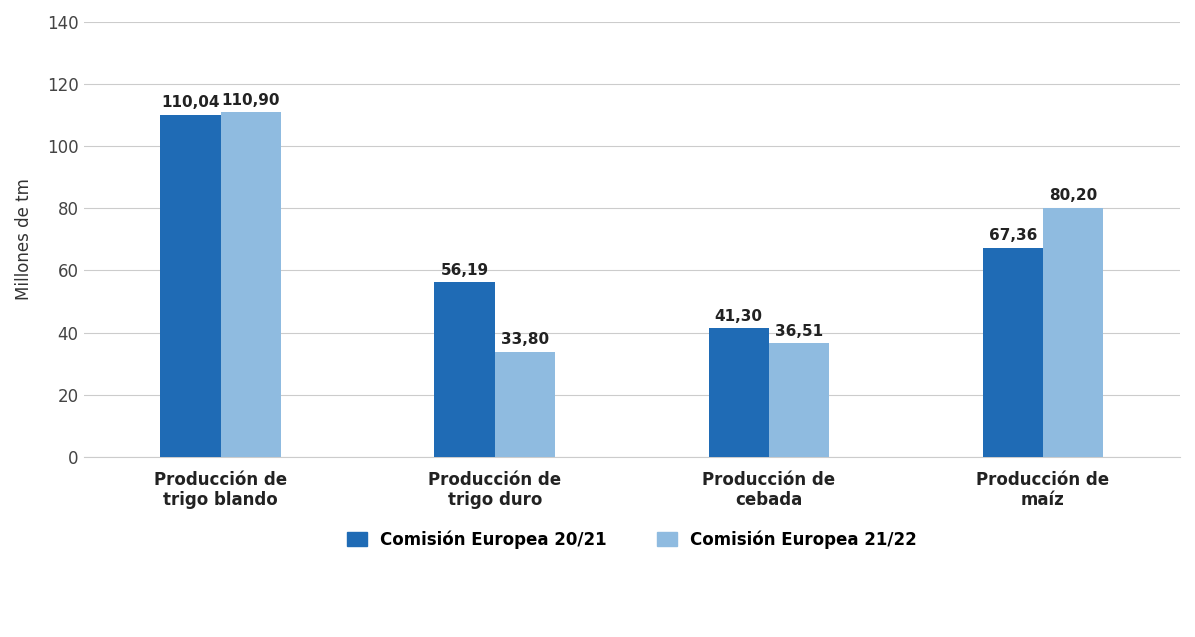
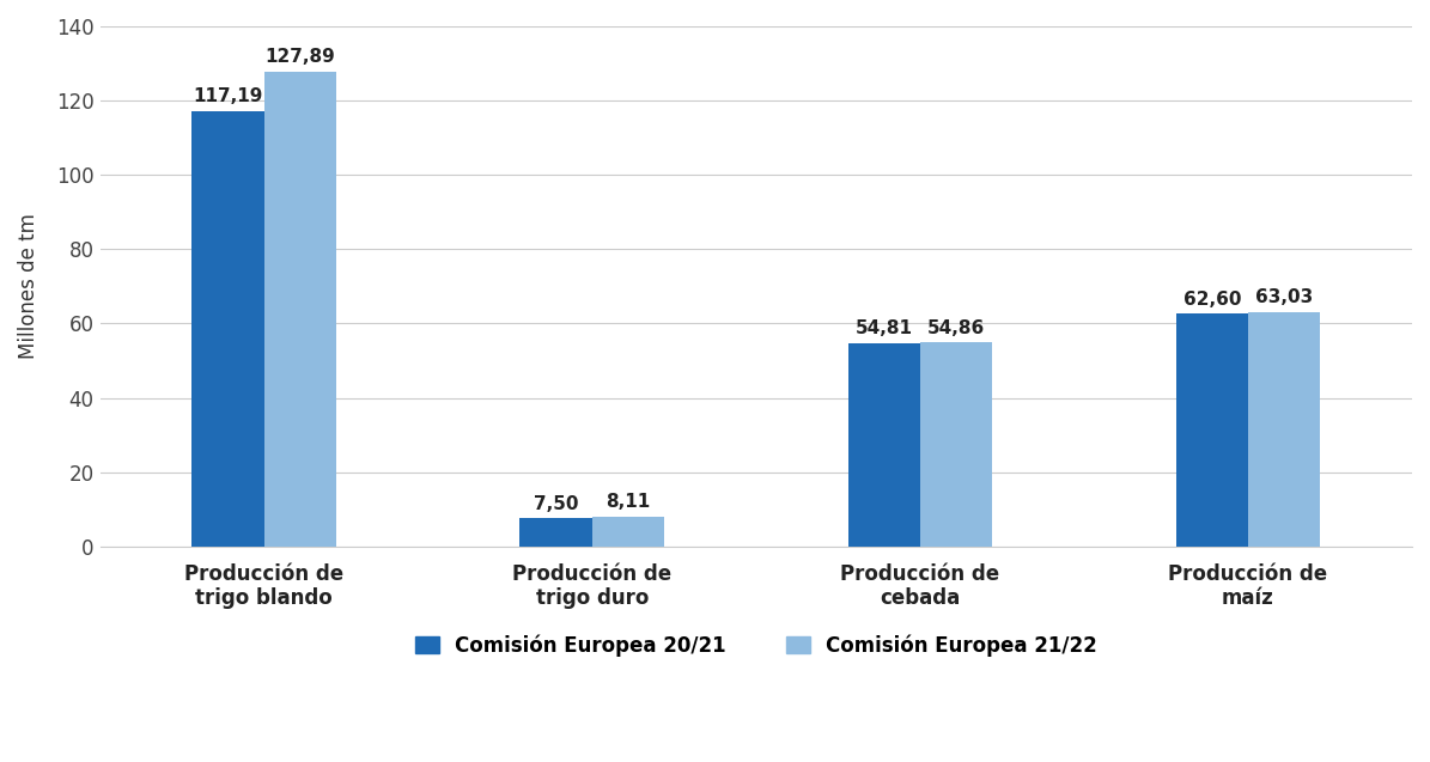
Comisión Europea 20/21/Producción de trigo blando: 110,04 -> 117,19
Comisión Europea 21/22/Producción de trigo blando: 110,90 -> 127,89
Comisión Europea 20/21/Producción de trigo duro: 56,19 -> 7,50
Comisión Europea 21/22/Producción de trigo duro: 33,80 -> 8,11
Comisión Europea 20/21/Producción de cebada: 41,30 -> 54,81
Comisión Europea 21/22/Producción de cebada: 36,51 -> 54,86
Comisión Europea 20/21/Producción de maíz: 67,36 -> 62,60
Comisión Europea 21/22/Producción de maíz: 80,20 -> 63,03
